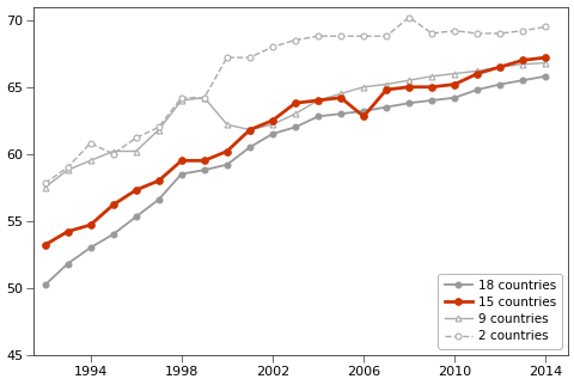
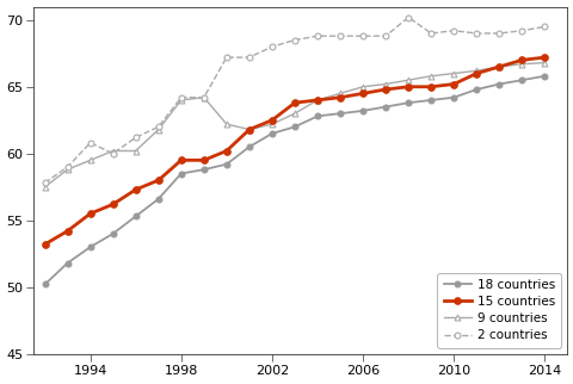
15 countries/1994: 54.7 -> 55.5
15 countries/2006: 62.8 -> 64.5
